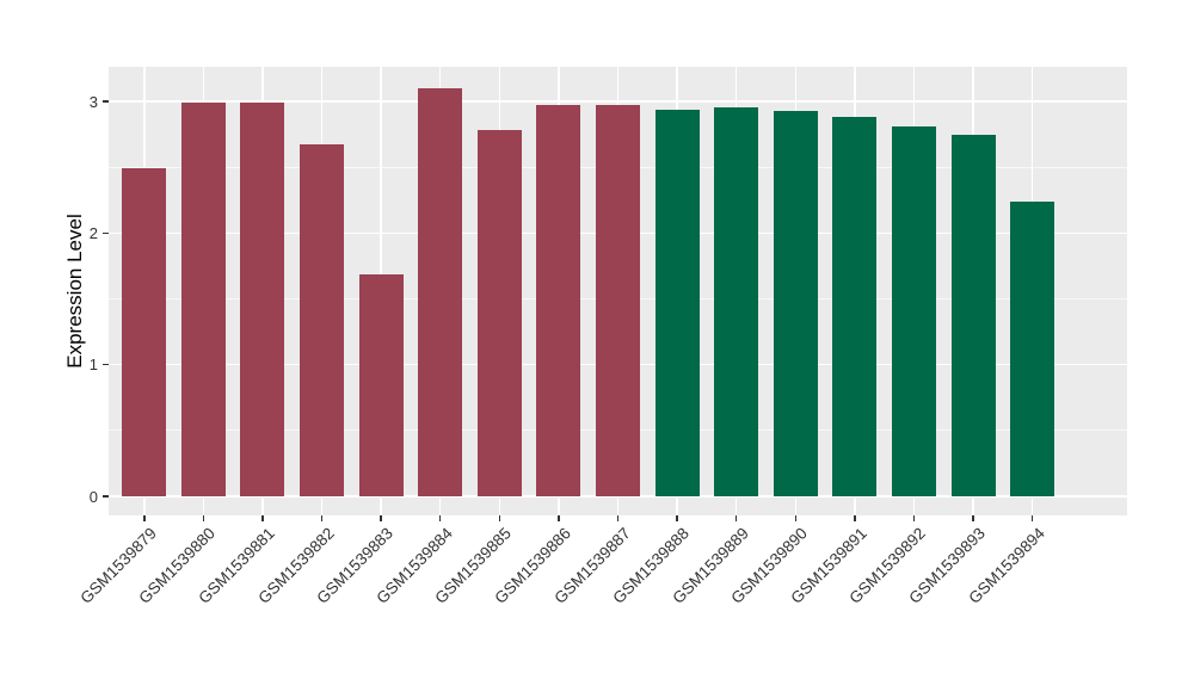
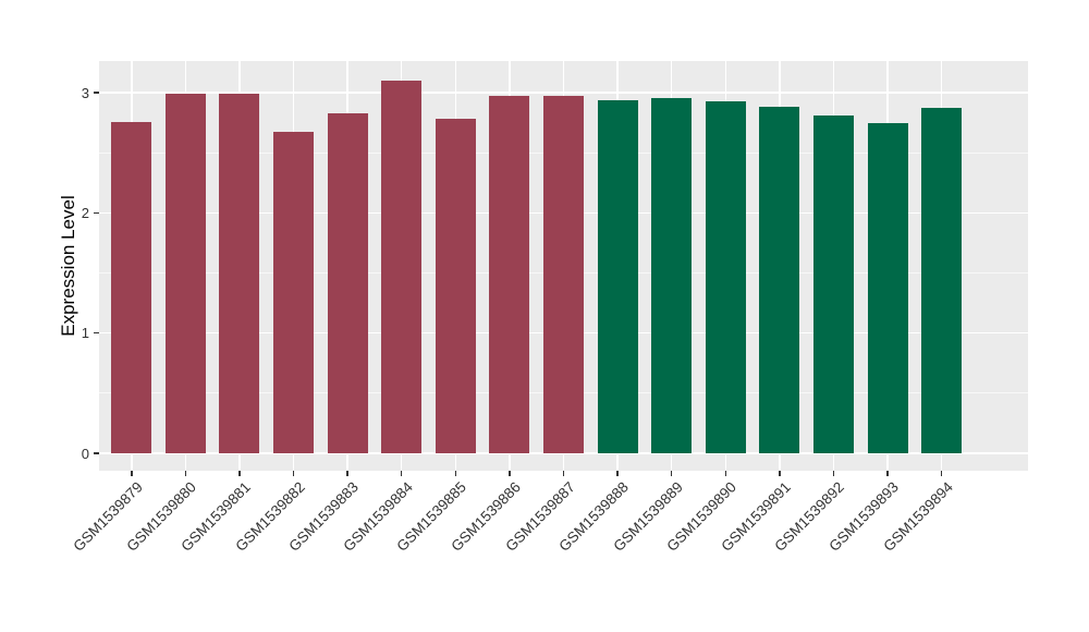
GSM1539879: 2.49 -> 2.76
GSM1539883: 1.69 -> 2.83
GSM1539894: 2.24 -> 2.87
